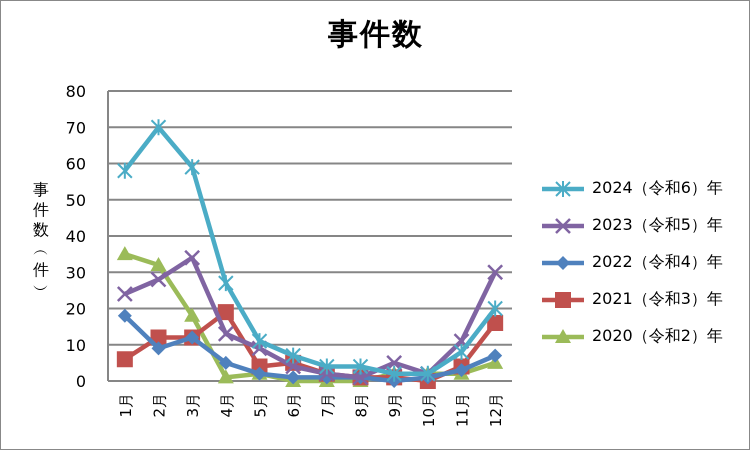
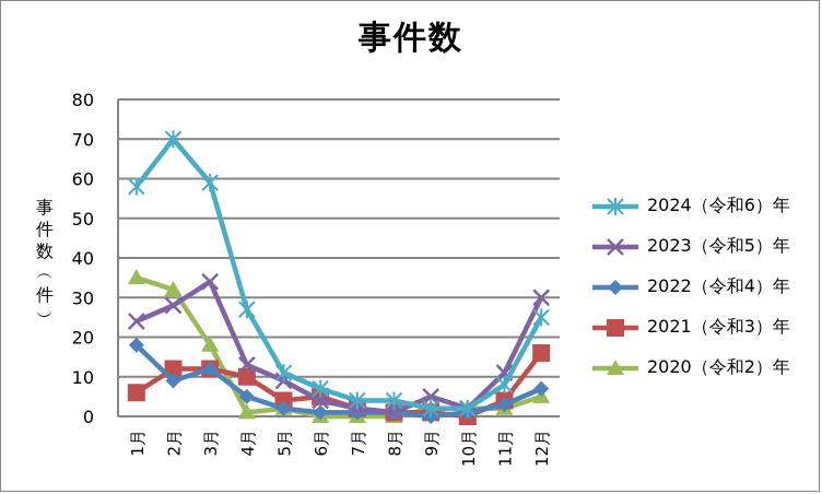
2021（令和3）年/4月: 19 -> 10
2024（令和6）年/12月: 20 -> 25
